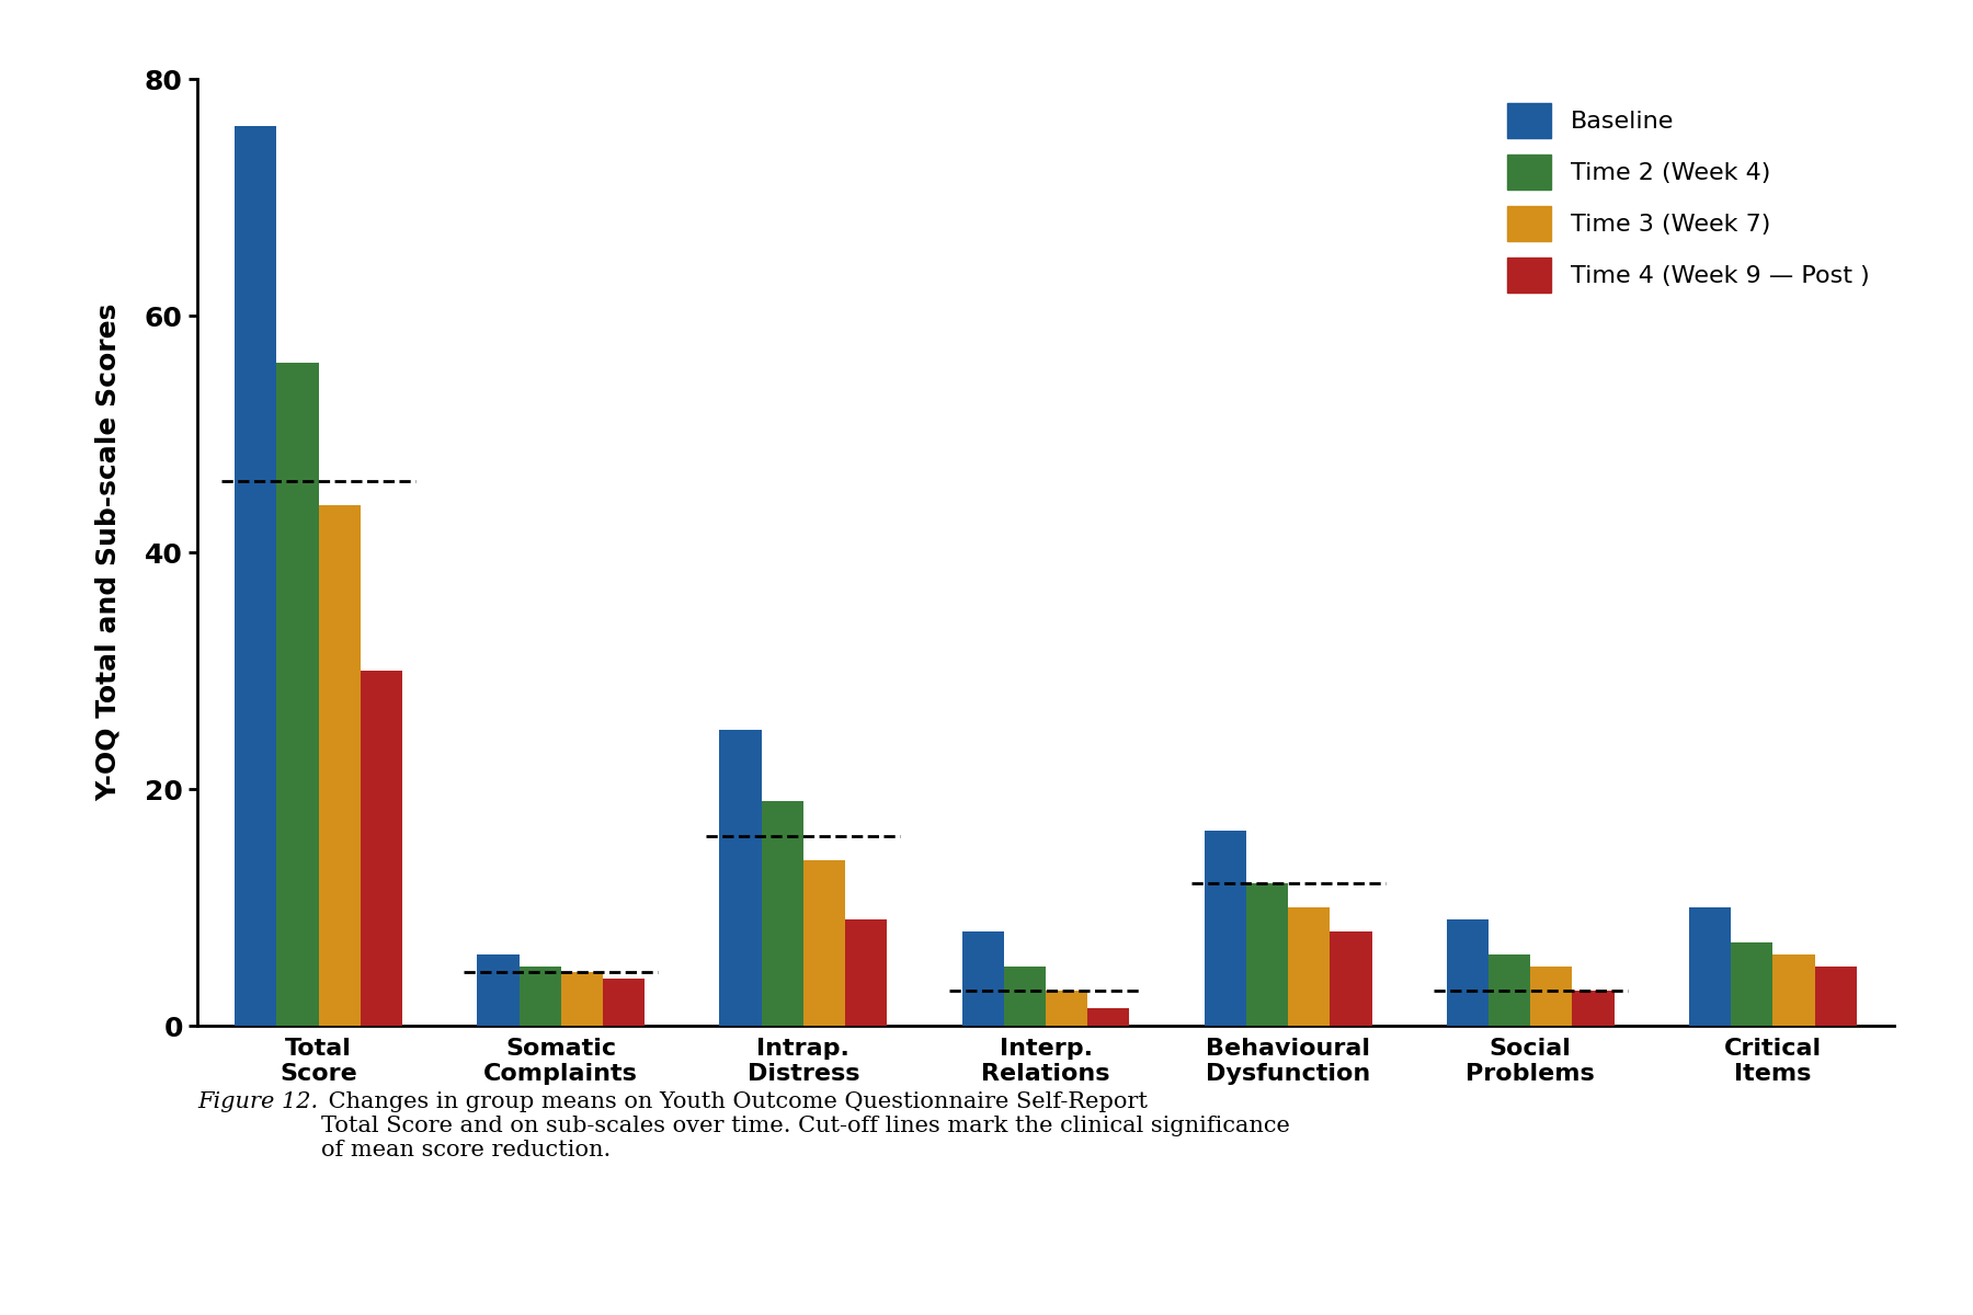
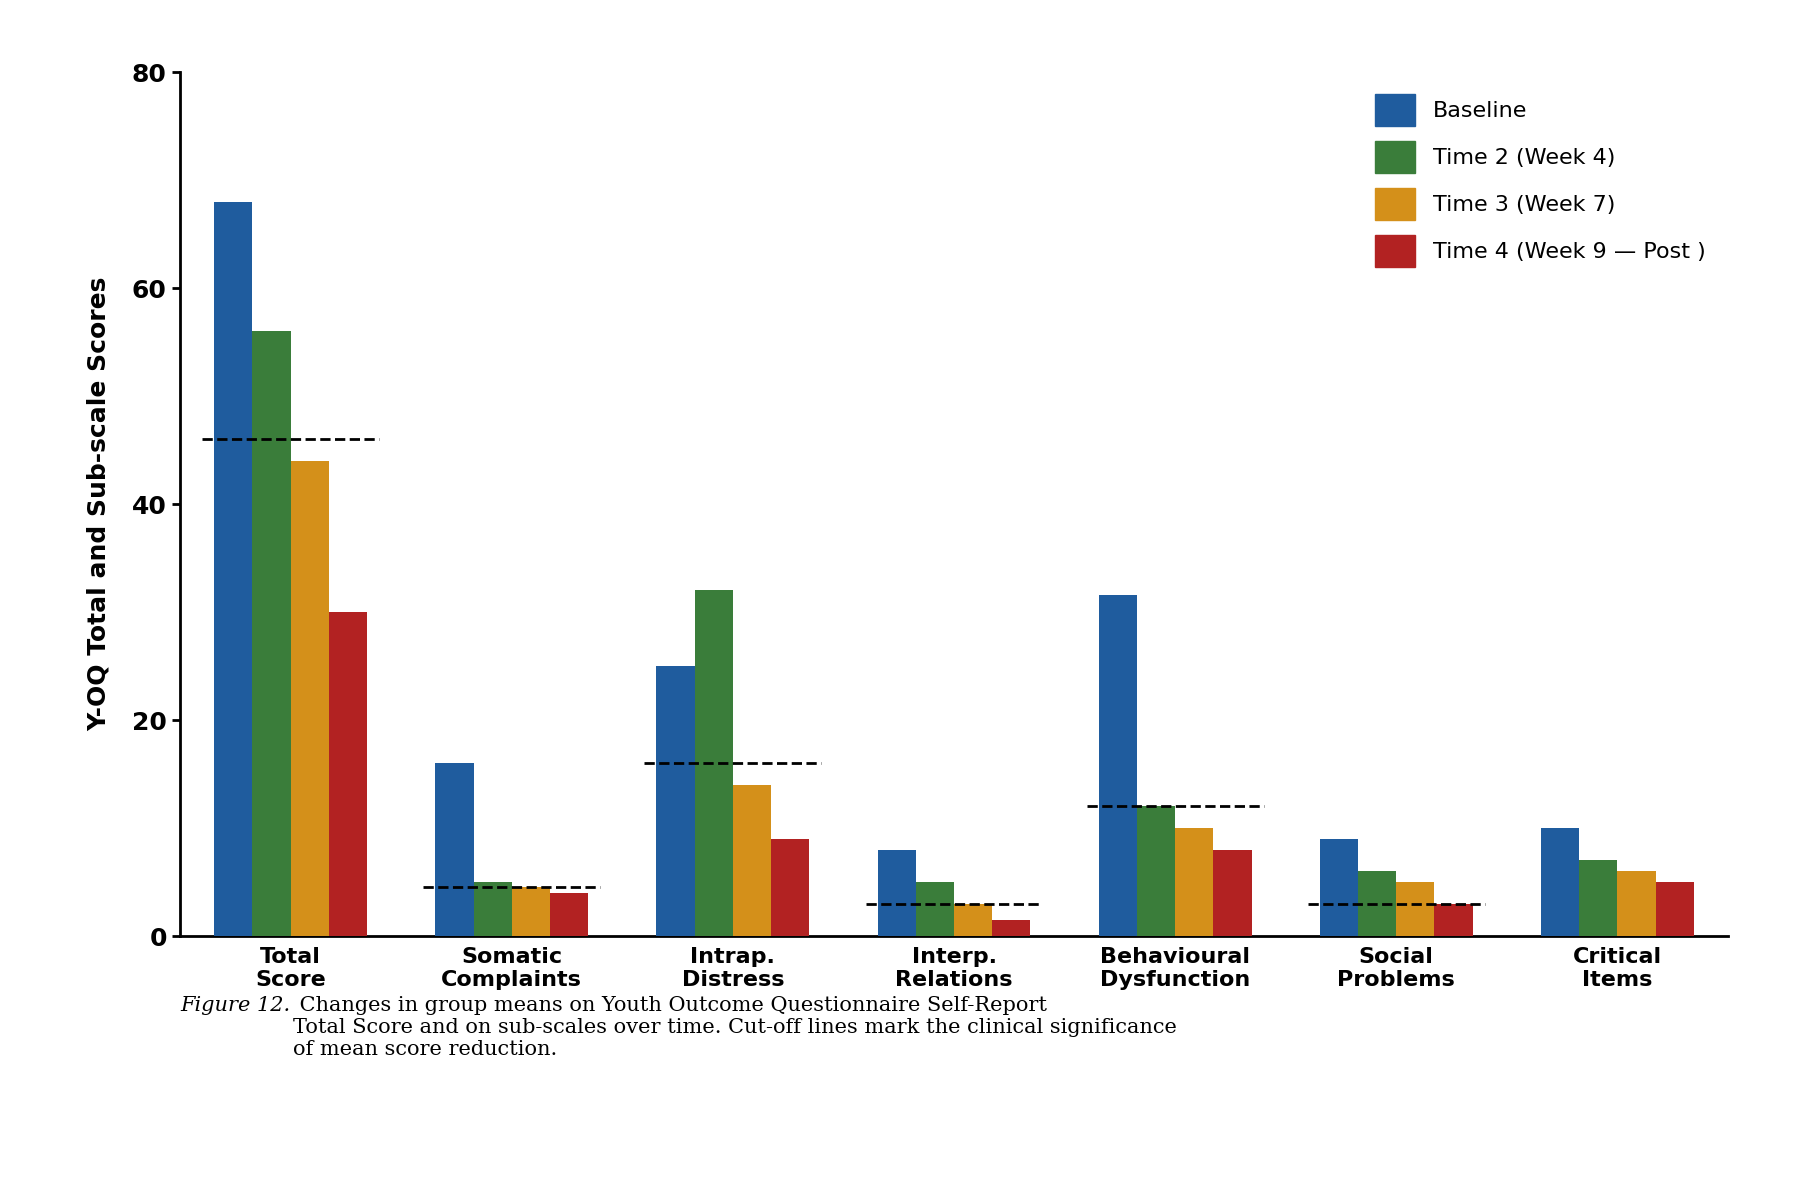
Baseline/Total Score: 76.0 -> 68.0
Baseline/Somatic Complaints: 6.0 -> 16.0
Time 2 (Week 4)/Intrap. Distress: 19 -> 32
Baseline/Behavioural Dysfunction: 16.5 -> 31.6
